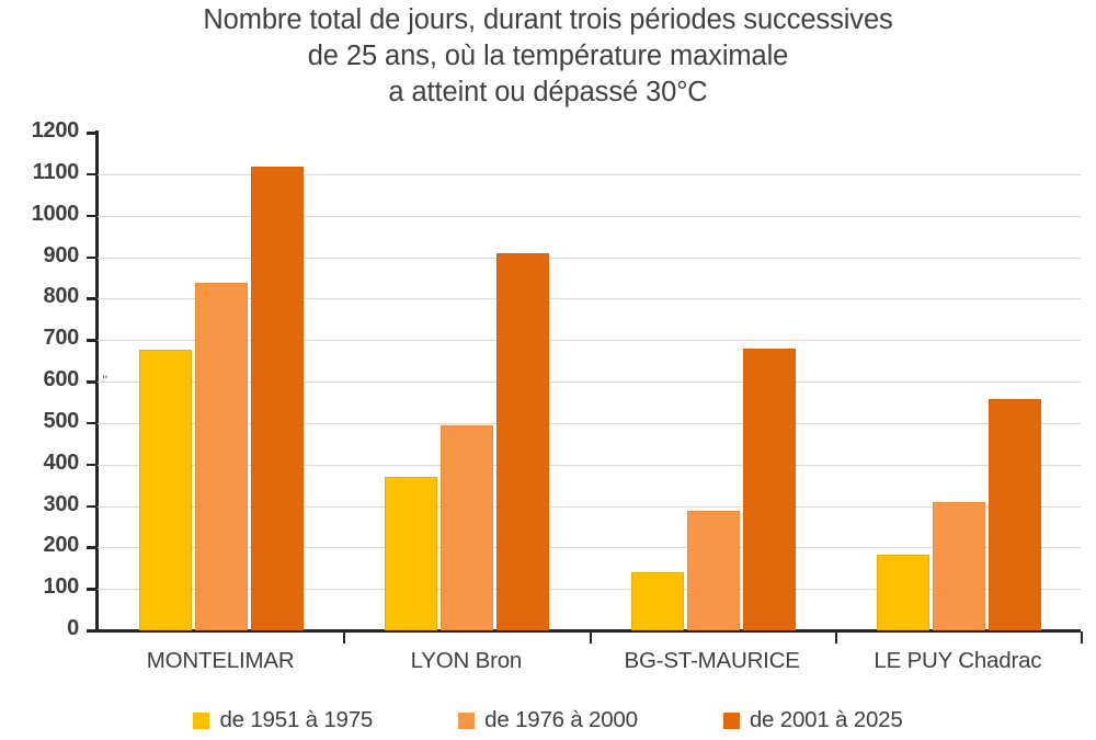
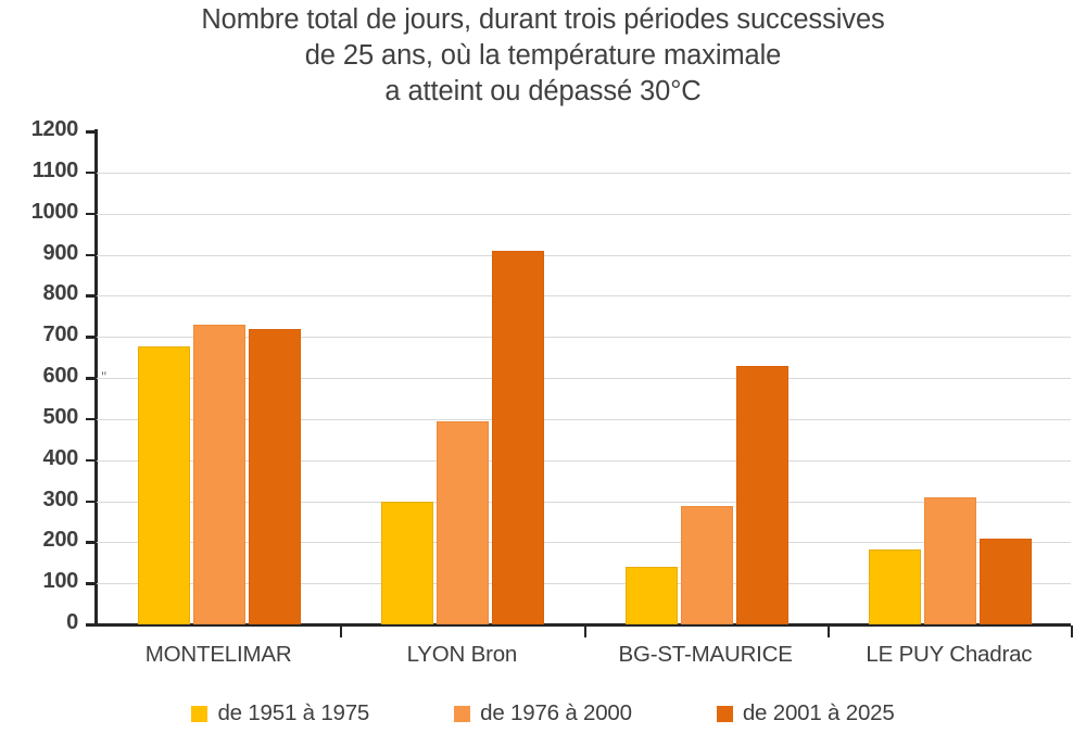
de 1976 à 2000/MONTELIMAR: 840 -> 730
de 2001 à 2025/MONTELIMAR: 1120 -> 720
de 1951 à 1975/LYON Bron: 370 -> 300
de 2001 à 2025/BG-ST-MAURICE: 680 -> 630
de 2001 à 2025/LE PUY Chadrac: 560 -> 210
